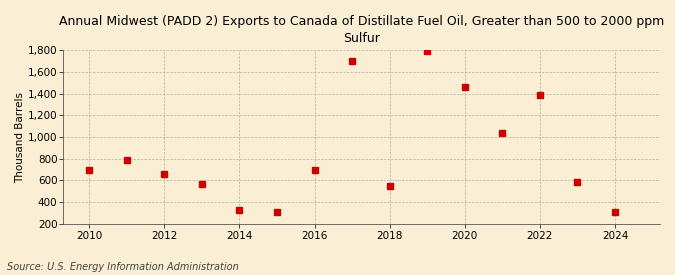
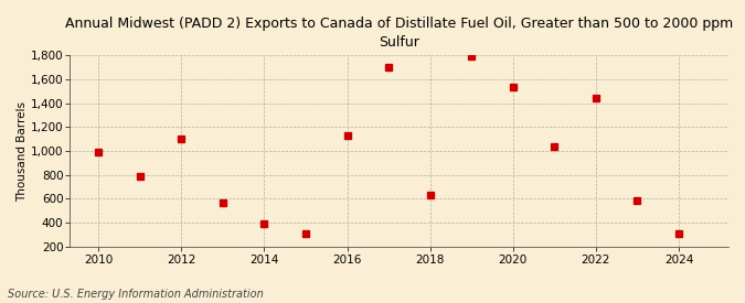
2010: 700 -> 990
2012: 660 -> 1,100
2014: 330 -> 390
2016: 700 -> 1,130
2018: 550 -> 630
2020: 1,460 -> 1,540
2022: 1,390 -> 1,440
